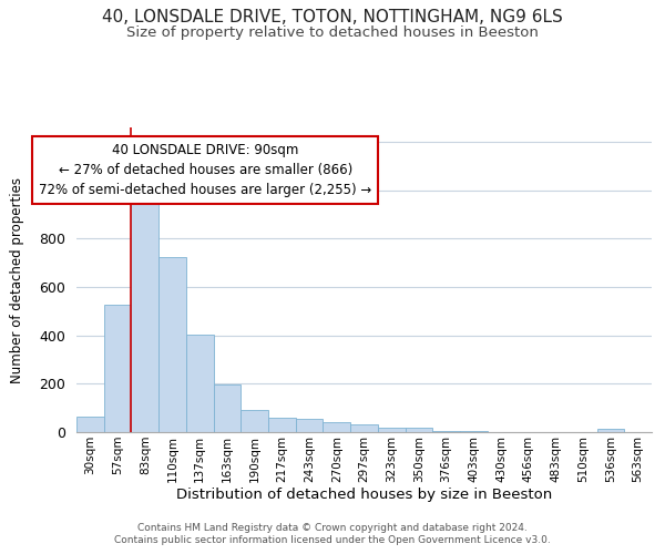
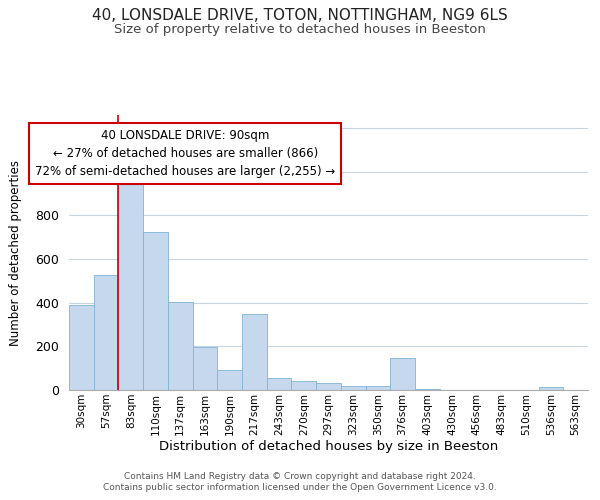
30sqm: 65 -> 390
217sqm: 60 -> 350
376sqm: 5 -> 145
